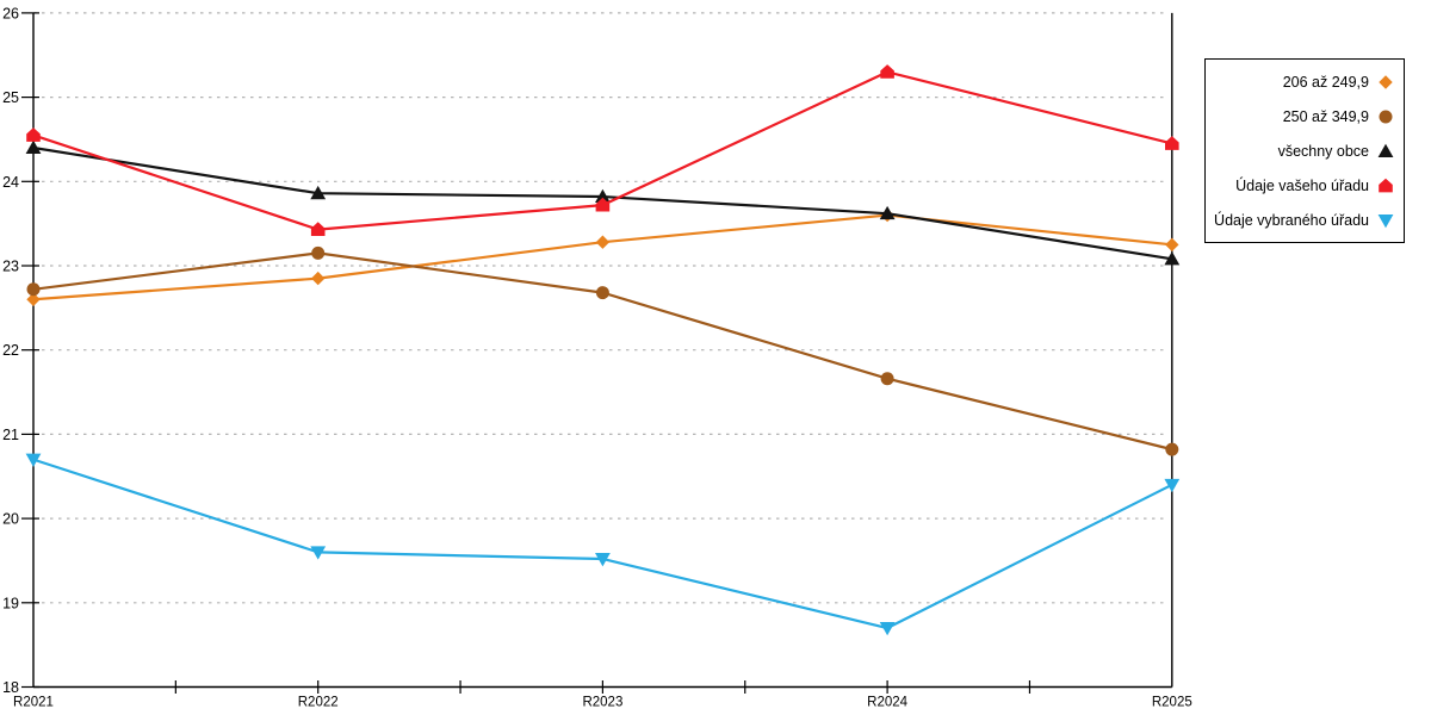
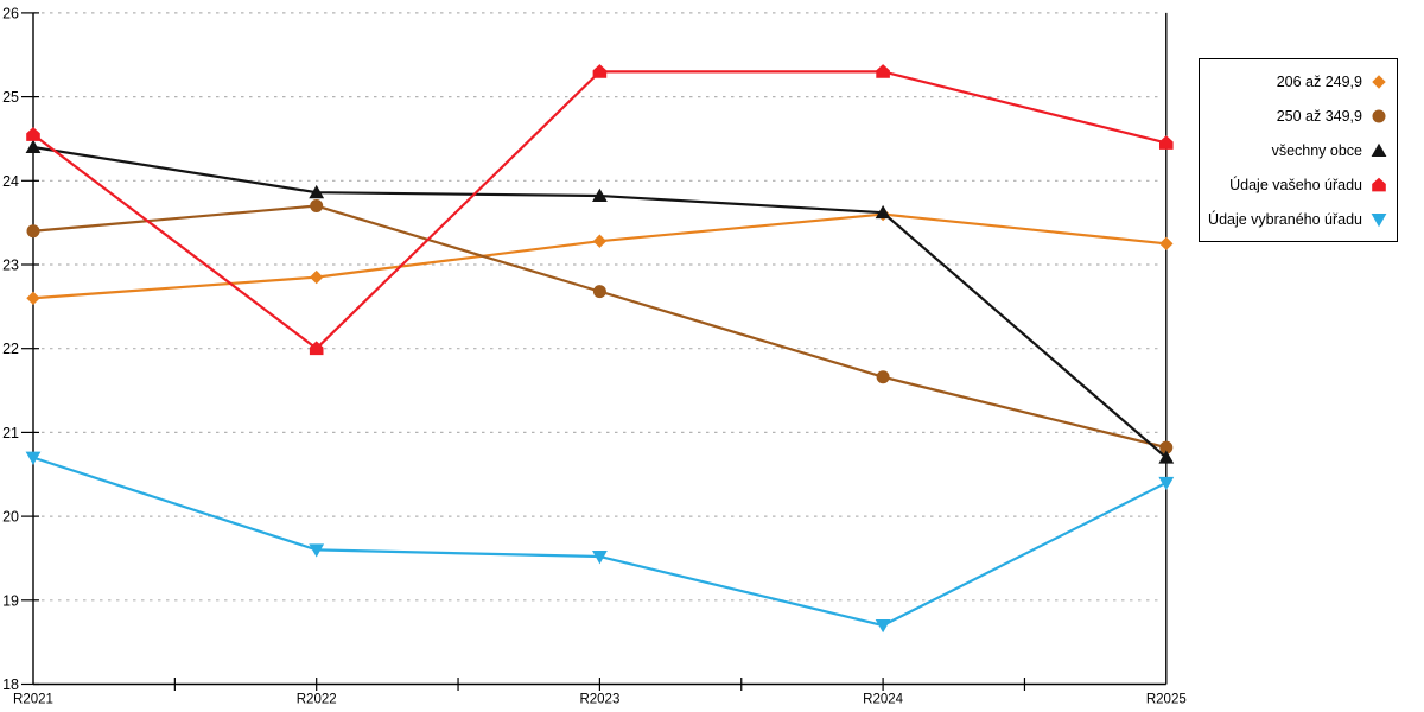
250 až 349,9/R2021: 22.7 -> 23.4
250 až 349,9/R2022: 23.1 -> 23.7
Údaje vašeho úřadu/R2022: 23.4 -> 22.0
Údaje vašeho úřadu/R2023: 23.7 -> 25.3
všechny obce/R2025: 23.1 -> 20.7
